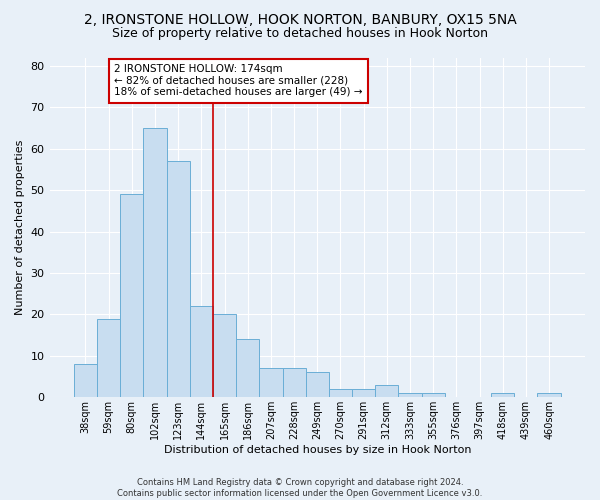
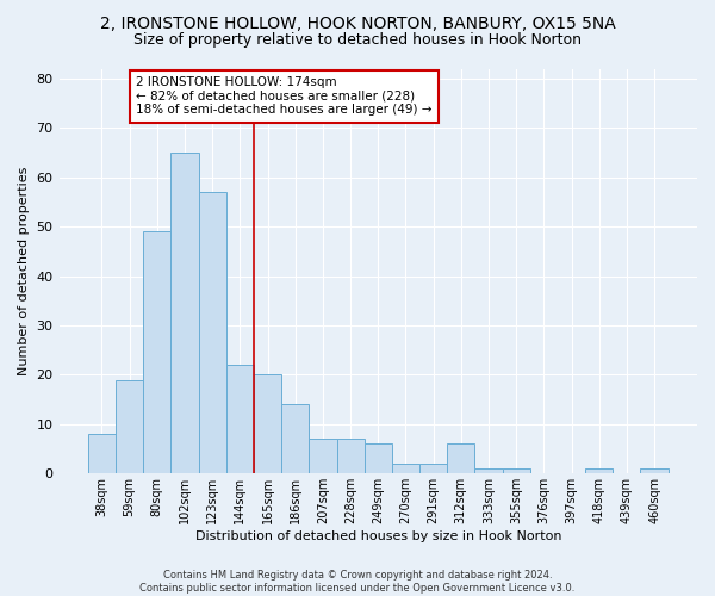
312sqm: 3 -> 6
